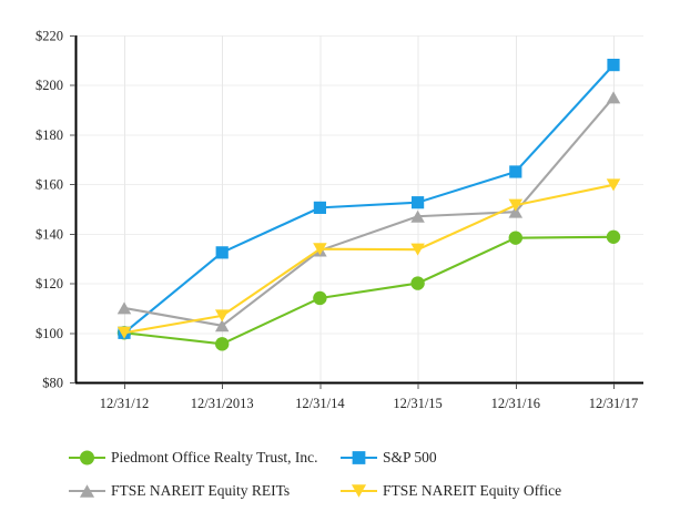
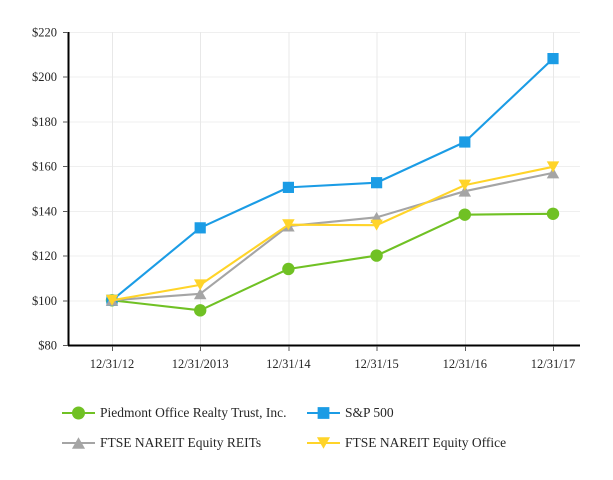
FTSE NAREIT Equity REITs/12/31/12: $110 -> $100
FTSE NAREIT Equity REITs/12/31/15: $147 -> $137
S&P 500/12/31/16: $165 -> $171
FTSE NAREIT Equity REITs/12/31/17: $195 -> $157
